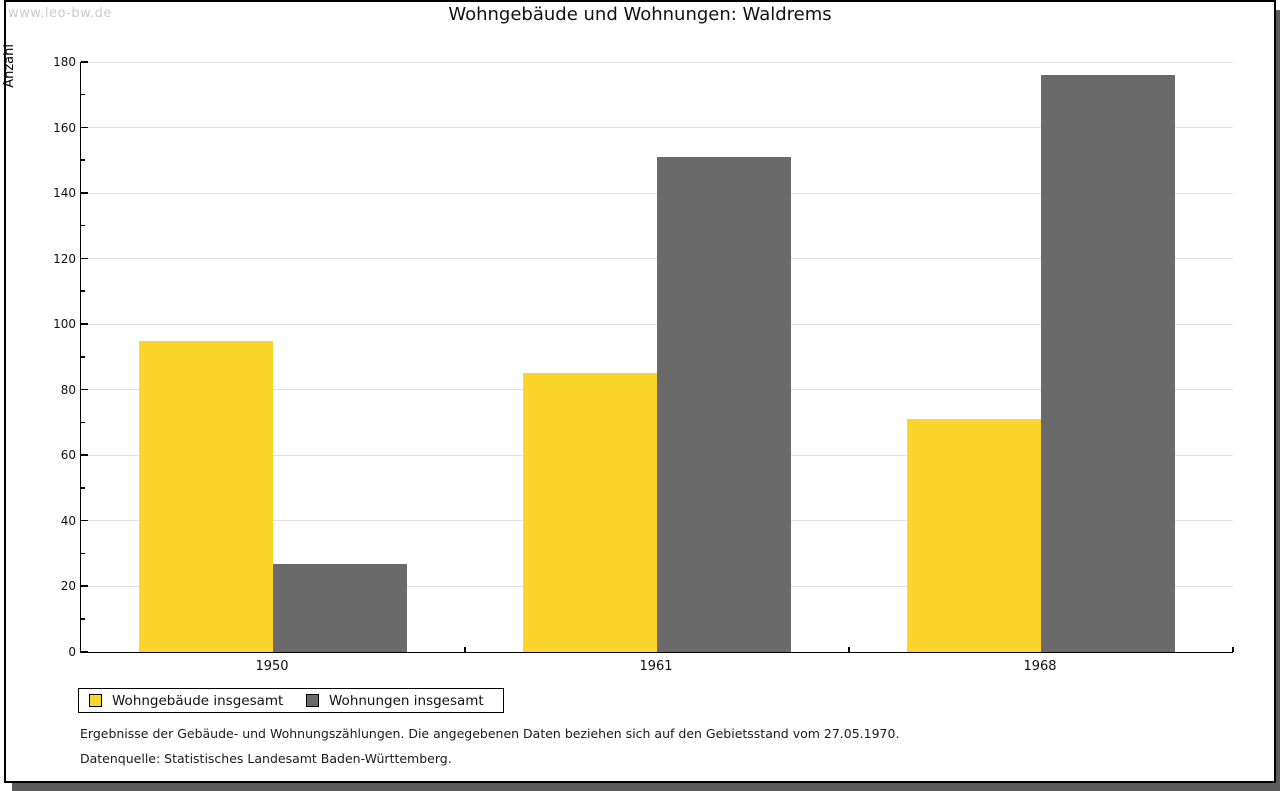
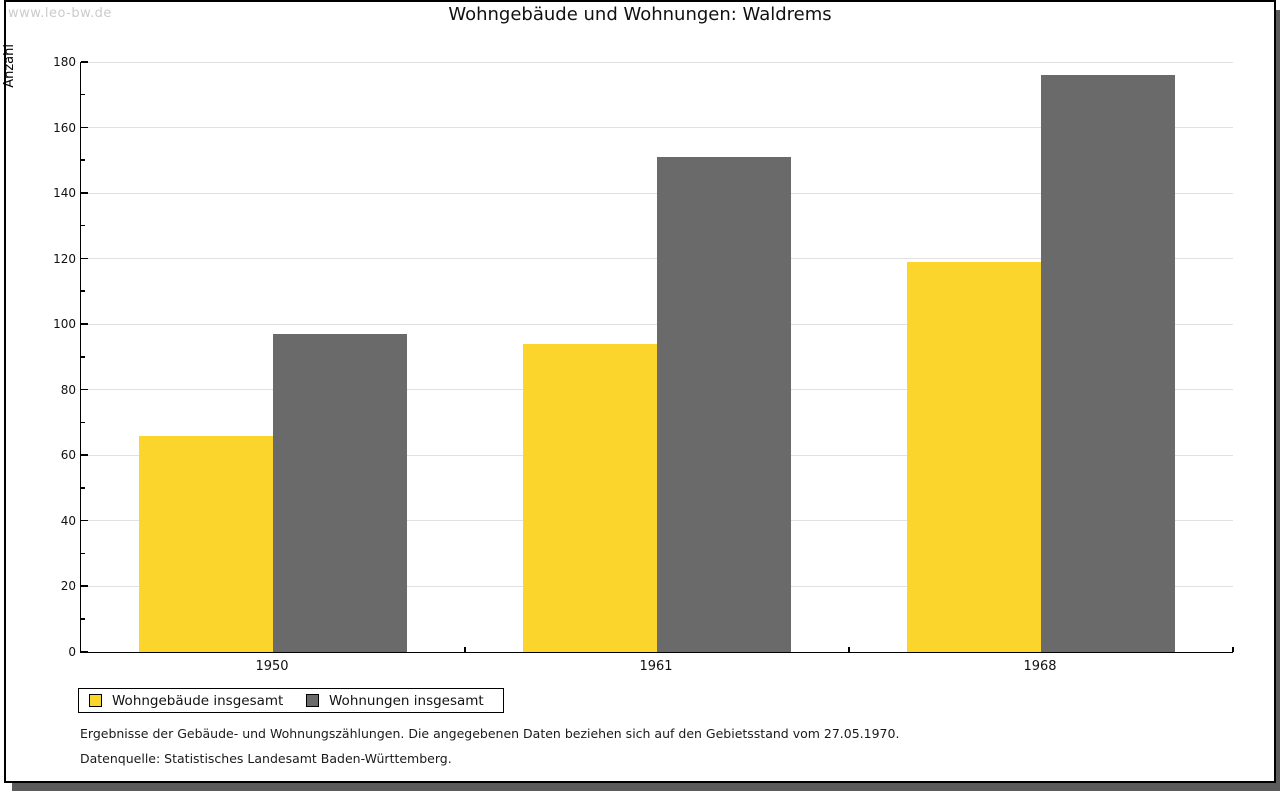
Wohngebäude insgesamt/1950: 95 -> 66
Wohnungen insgesamt/1950: 27 -> 97
Wohngebäude insgesamt/1961: 85 -> 94
Wohngebäude insgesamt/1968: 71 -> 119
